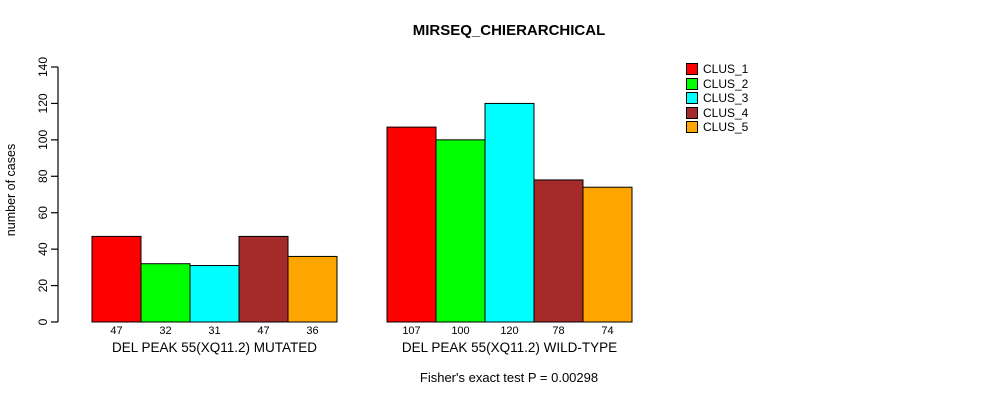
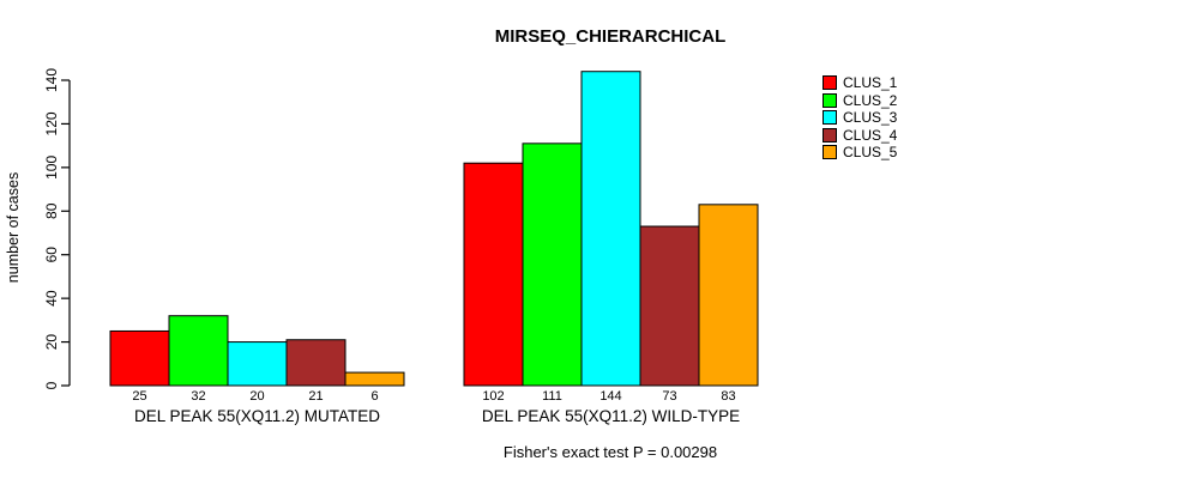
CLUS_1/DEL PEAK 55(XQ11.2) MUTATED: 47 -> 25
CLUS_3/DEL PEAK 55(XQ11.2) MUTATED: 31 -> 20
CLUS_4/DEL PEAK 55(XQ11.2) MUTATED: 47 -> 21
CLUS_5/DEL PEAK 55(XQ11.2) MUTATED: 36 -> 6
CLUS_1/DEL PEAK 55(XQ11.2) WILD-TYPE: 107 -> 102
CLUS_2/DEL PEAK 55(XQ11.2) WILD-TYPE: 100 -> 111
CLUS_3/DEL PEAK 55(XQ11.2) WILD-TYPE: 120 -> 144
CLUS_4/DEL PEAK 55(XQ11.2) WILD-TYPE: 78 -> 73
CLUS_5/DEL PEAK 55(XQ11.2) WILD-TYPE: 74 -> 83
